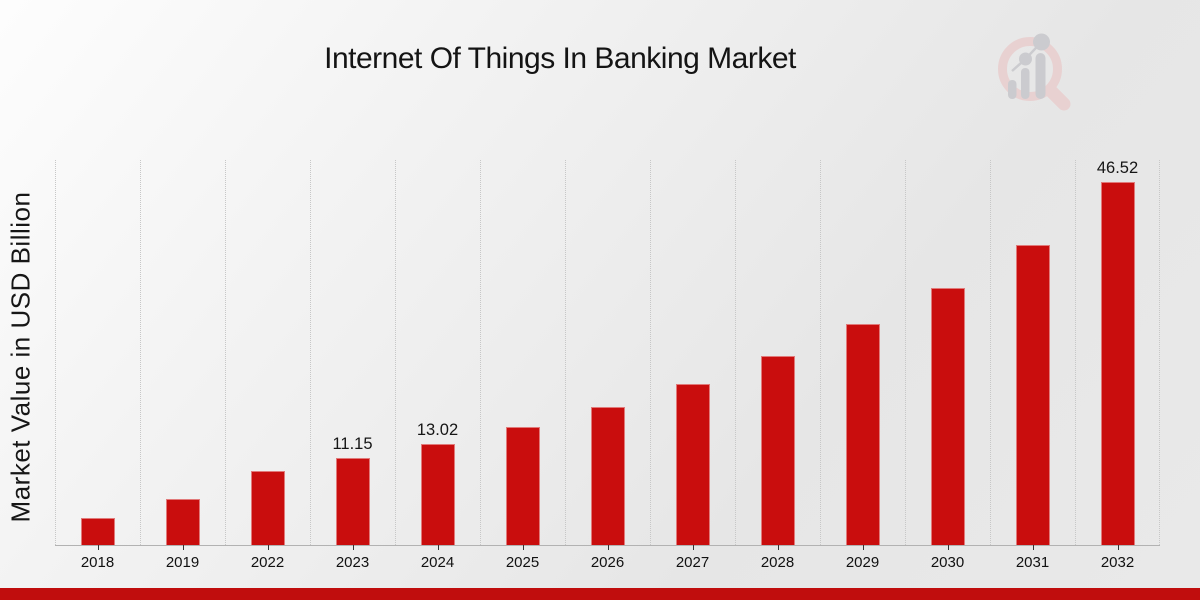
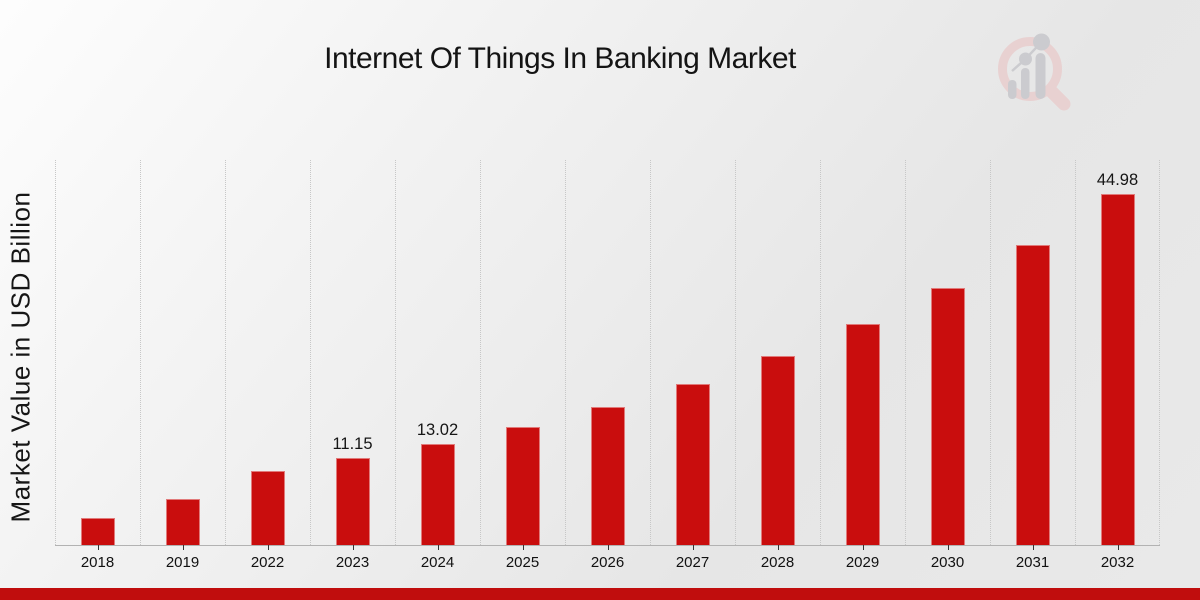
2032: 46.52 -> 44.98
